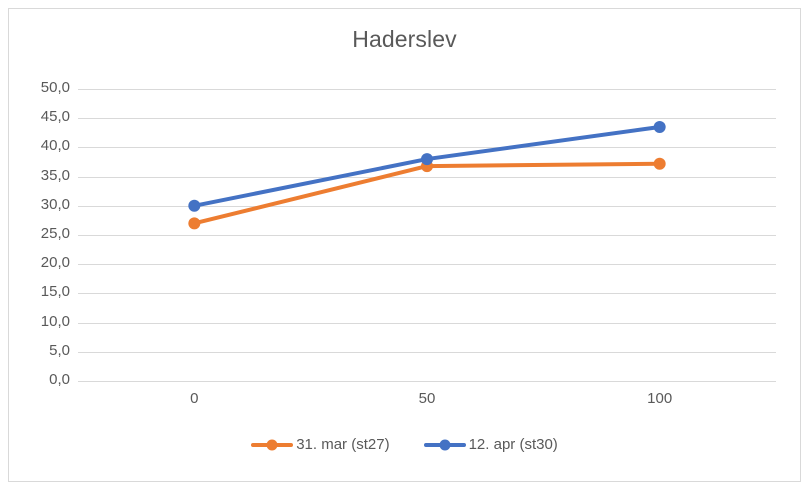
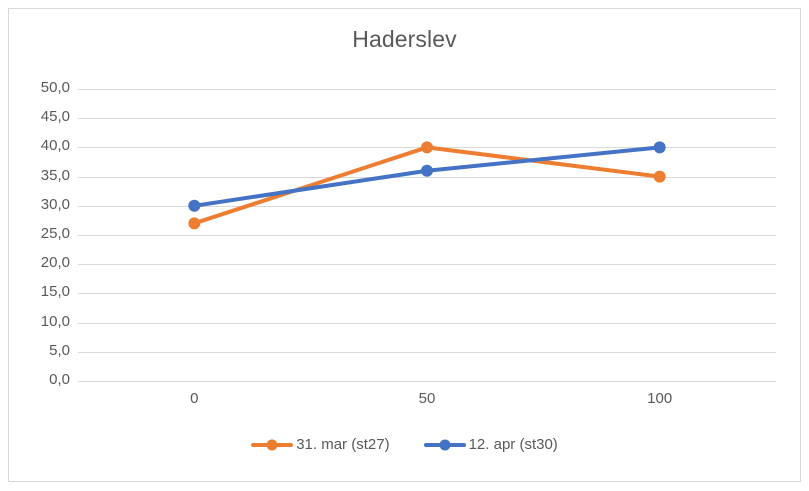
31. mar (st27)/50: 37 -> 40
12. apr (st30)/50: 38 -> 36
31. mar (st27)/100: 37 -> 35
12. apr (st30)/100: 44 -> 40
